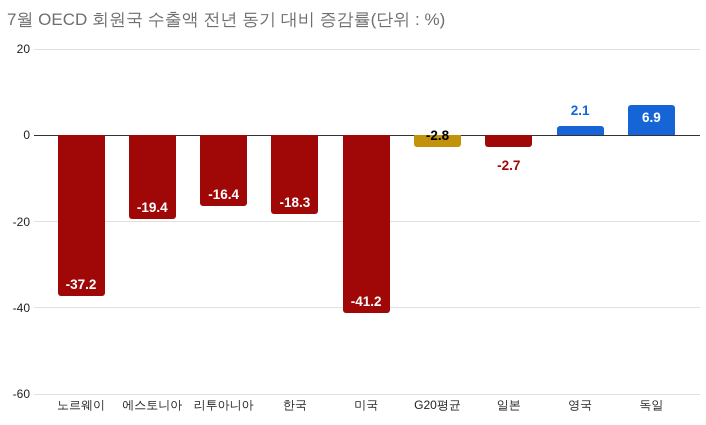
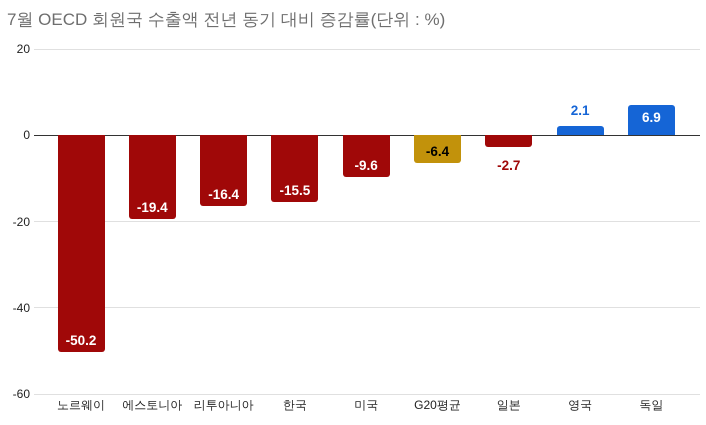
노르웨이: -37.2 -> -50.2
한국: -18.3 -> -15.5
미국: -41.2 -> -9.6
G20평균: -2.8 -> -6.4
